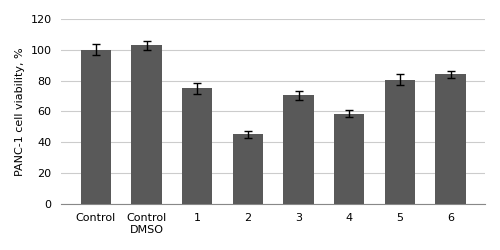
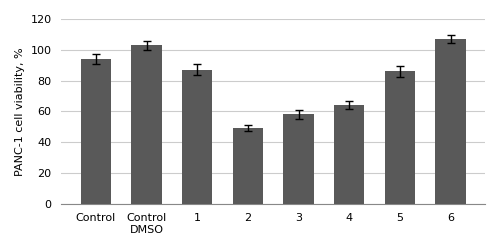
Control: 100 -> 94
1: 75 -> 87
2: 45 -> 49
3: 70 -> 58
4: 58 -> 64
5: 80 -> 86
6: 84 -> 107
